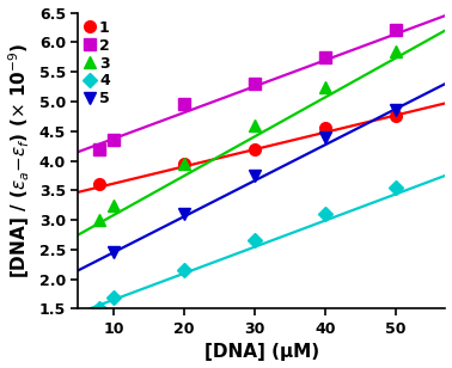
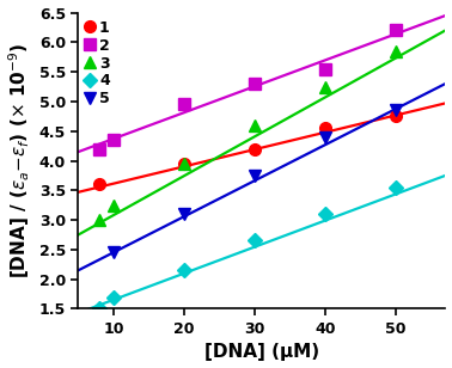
2/40: 5.75 -> 5.55
